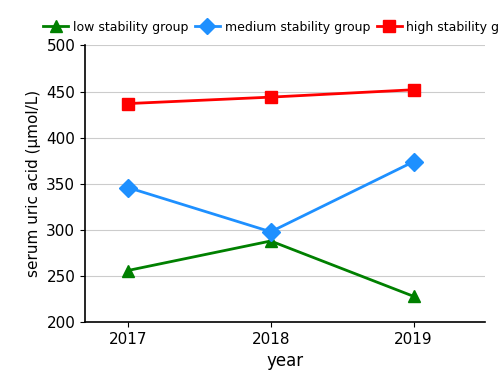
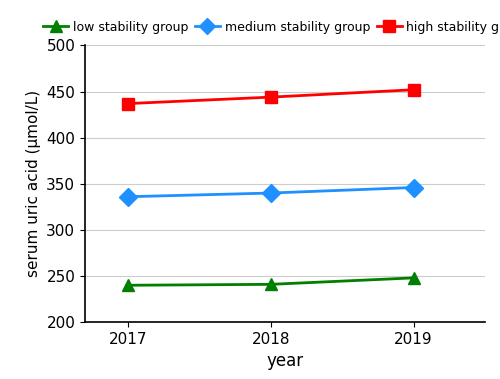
low stability group/2017: 256 -> 240
medium stability group/2017: 346 -> 336
low stability group/2018: 288 -> 241
medium stability group/2018: 298 -> 340
low stability group/2019: 228 -> 248
medium stability group/2019: 374 -> 346
